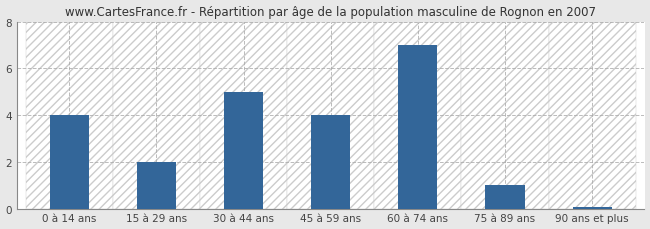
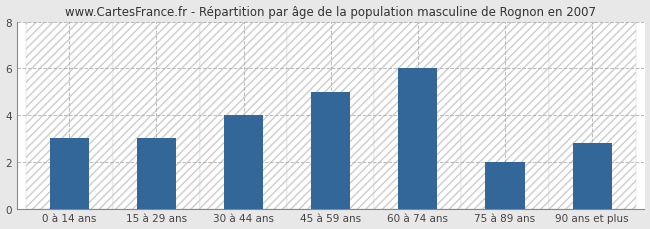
0 à 14 ans: 4.00 -> 3.00
15 à 29 ans: 2.00 -> 3.00
30 à 44 ans: 5.00 -> 4.00
45 à 59 ans: 4.00 -> 5.00
60 à 74 ans: 7.00 -> 6.00
75 à 89 ans: 1.00 -> 2.00
90 ans et plus: 0.07 -> 2.80
